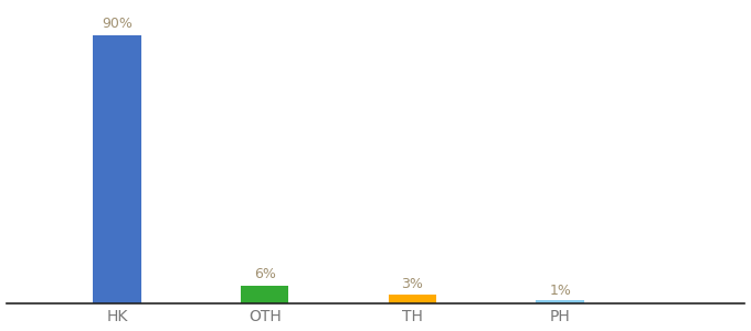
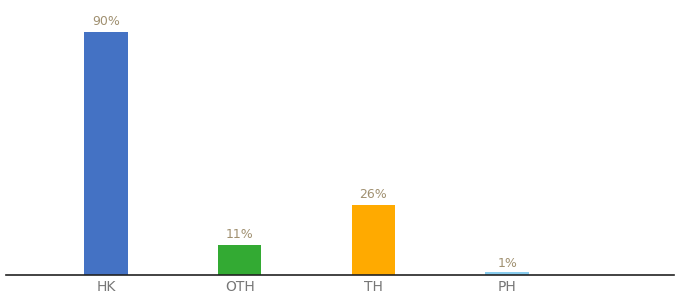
OTH: 6% -> 11%
TH: 3% -> 26%
